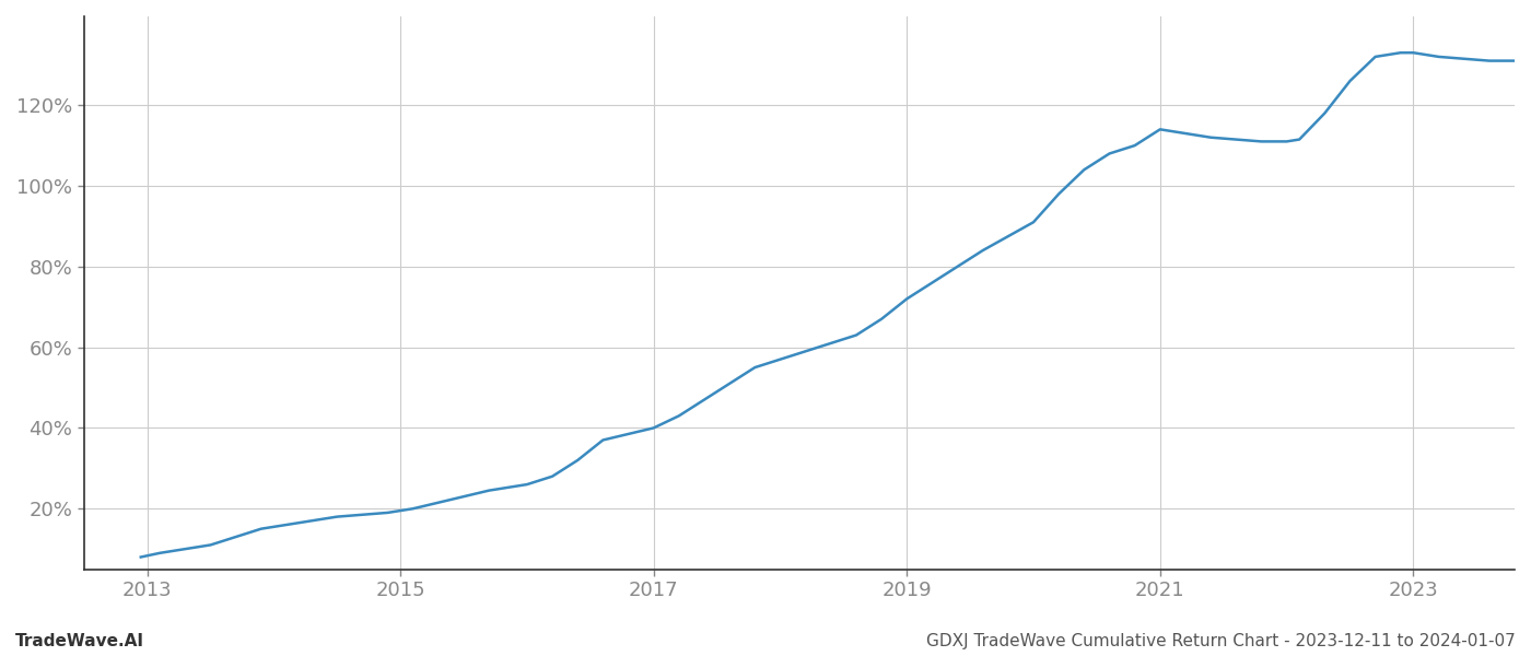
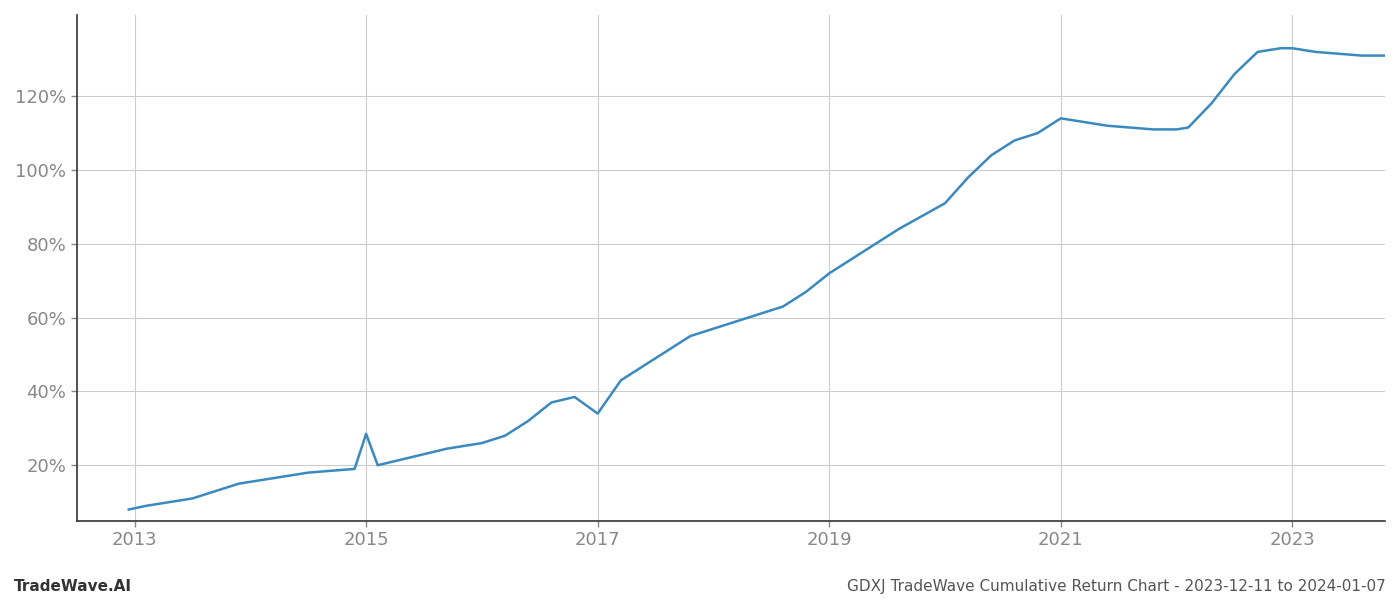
2015: 19.5% -> 28.5%
2017: 40.0% -> 34.0%
